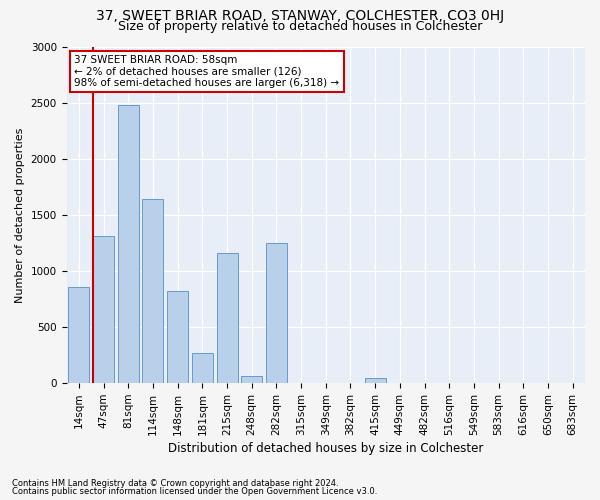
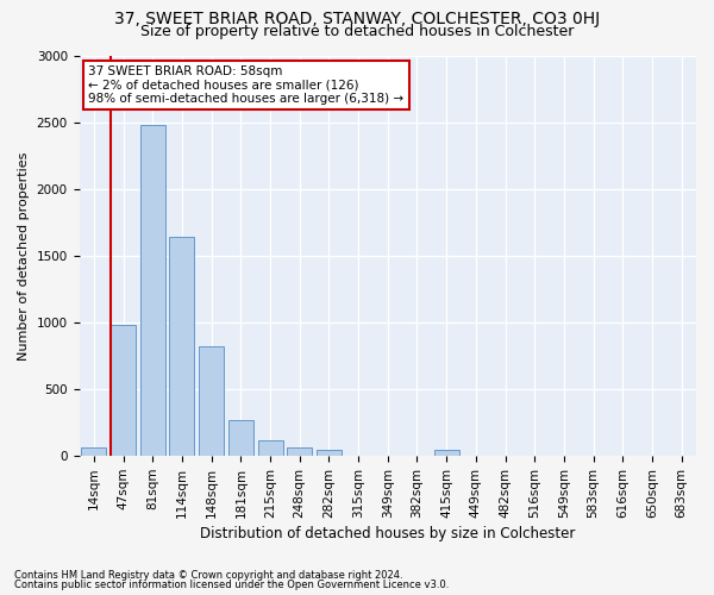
14sqm: 860 -> 60
47sqm: 1310 -> 980
215sqm: 1160 -> 120
282sqm: 1250 -> 50
